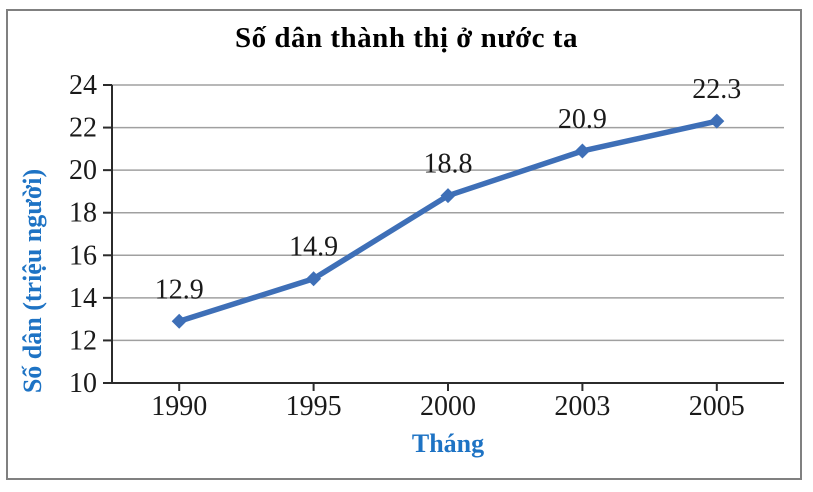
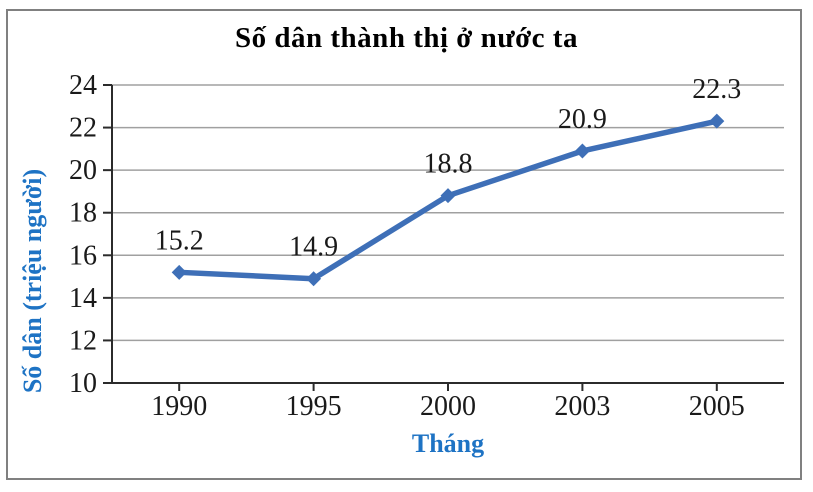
1990: 12.9 -> 15.2
